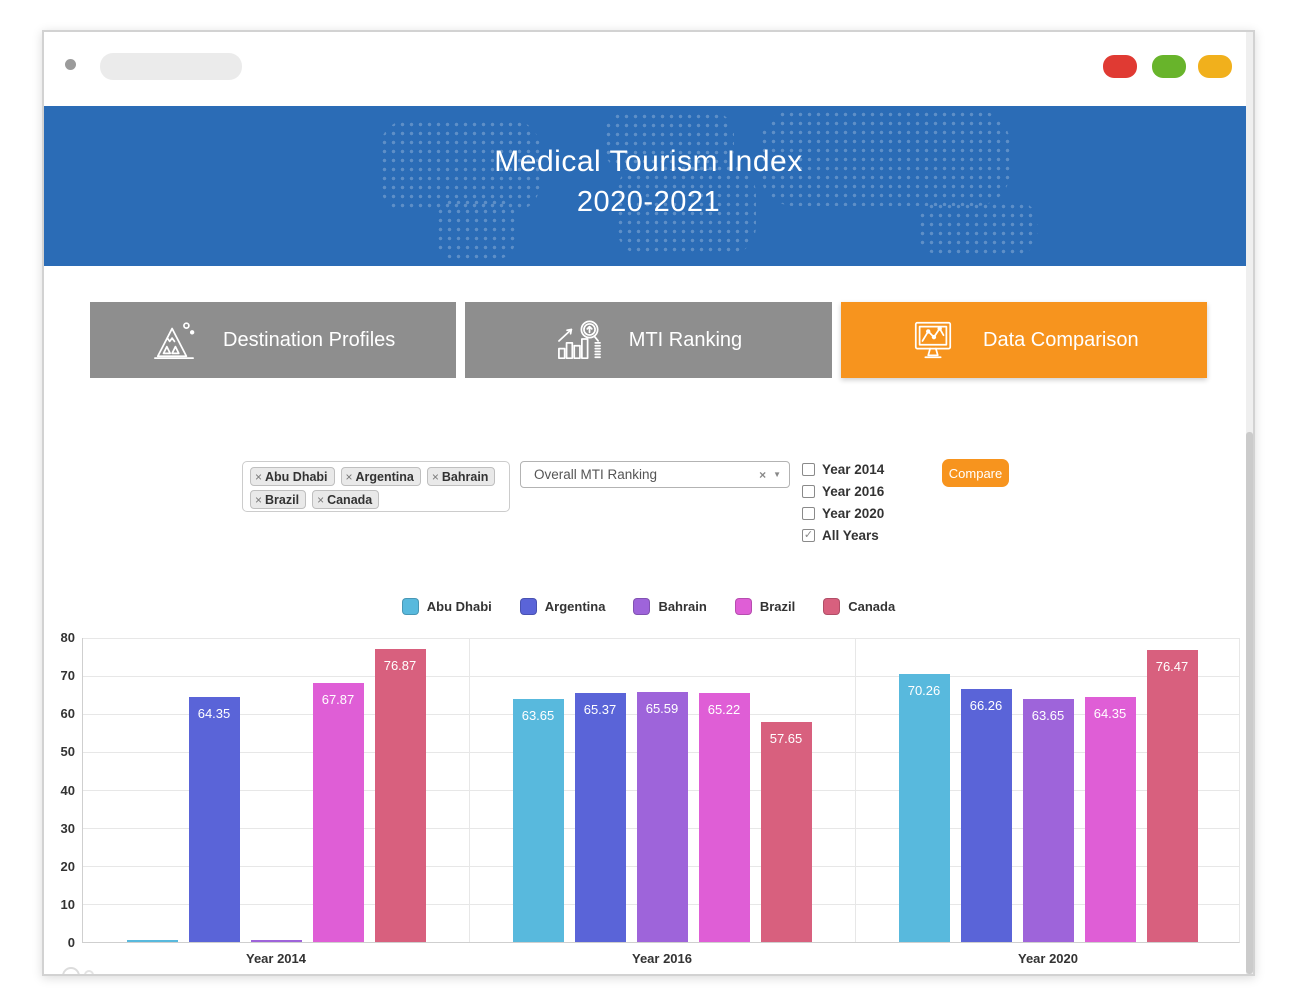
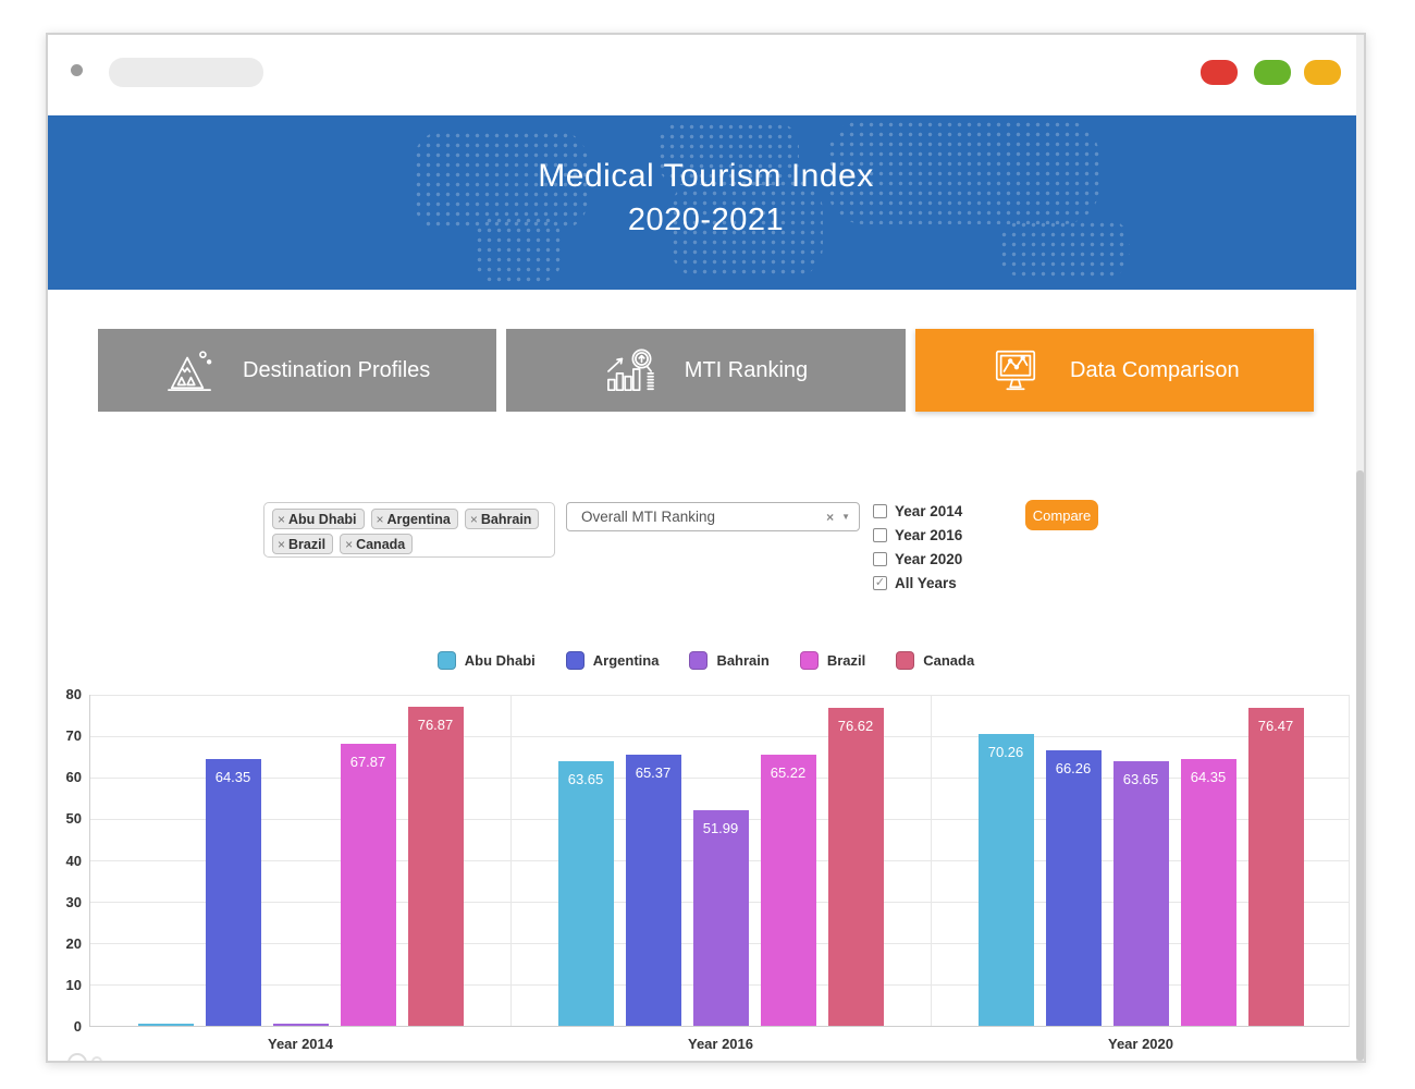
Bahrain/Year 2016: 65.59 -> 51.99
Canada/Year 2016: 57.65 -> 76.62
